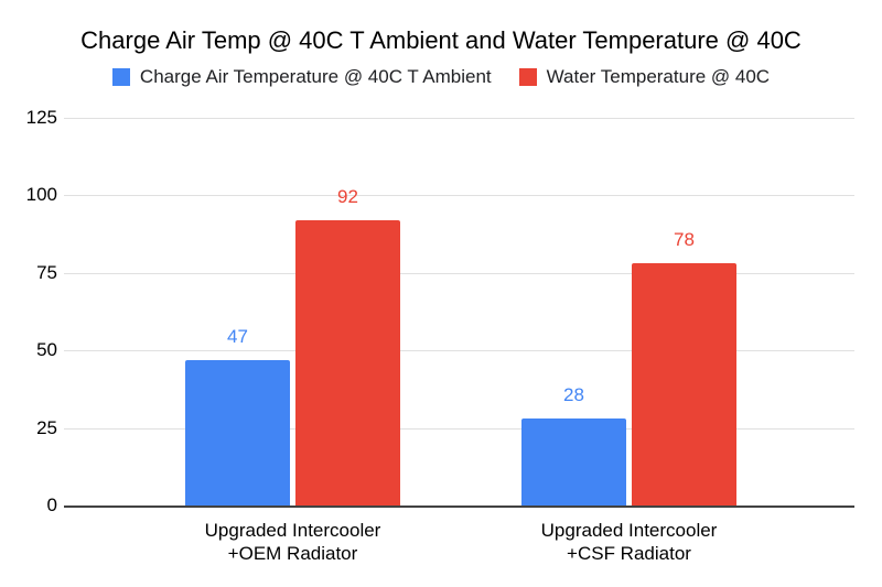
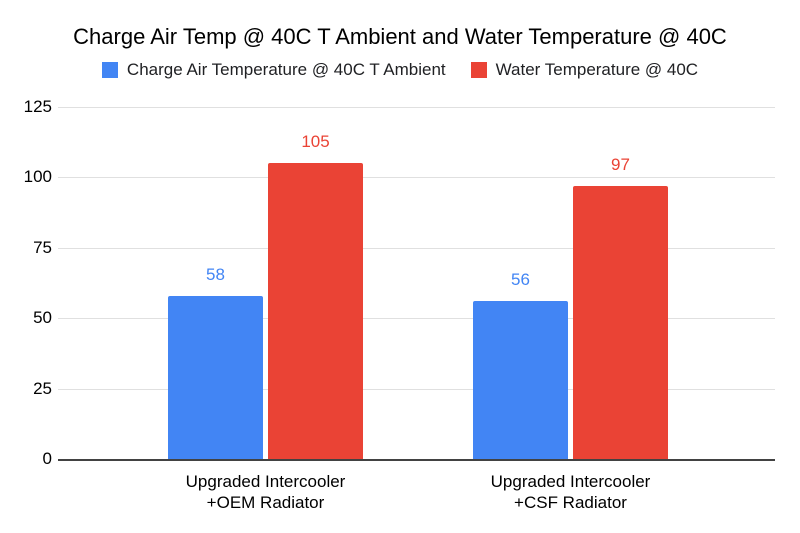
Charge Air Temperature @ 40C T Ambient/Upgraded Intercooler +OEM Radiator: 47 -> 58
Water Temperature @ 40C/Upgraded Intercooler +OEM Radiator: 92 -> 105
Charge Air Temperature @ 40C T Ambient/Upgraded Intercooler +CSF Radiator: 28 -> 56
Water Temperature @ 40C/Upgraded Intercooler +CSF Radiator: 78 -> 97
